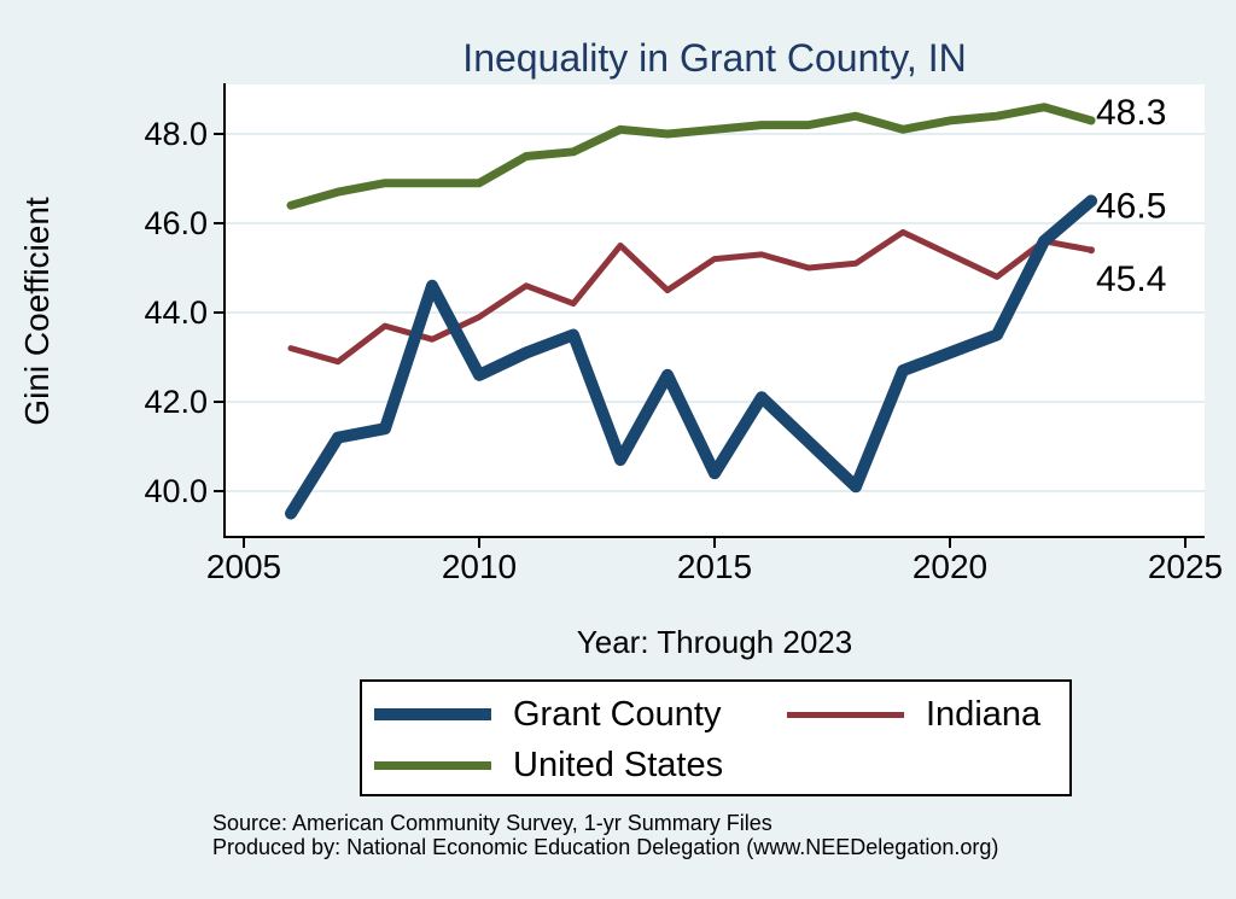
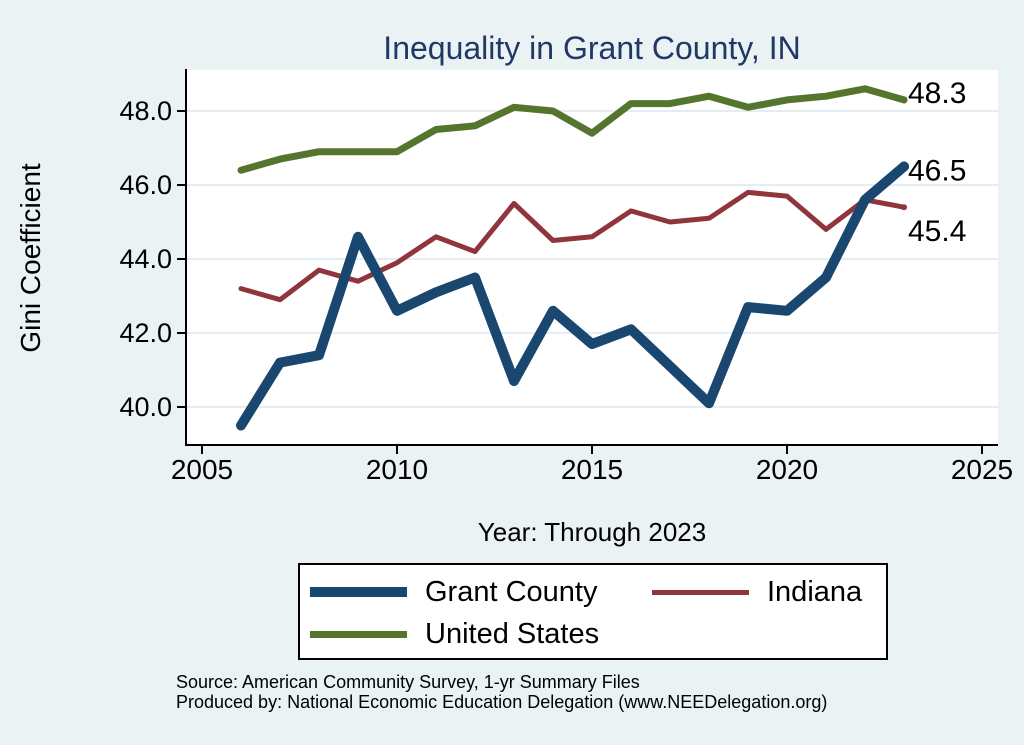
Grant County/2015: 40.4 -> 41.7
Indiana/2015: 45.2 -> 44.6
United States/2015: 48.1 -> 47.4
Grant County/2020: 43.1 -> 42.6
Indiana/2020: 45.3 -> 45.7
